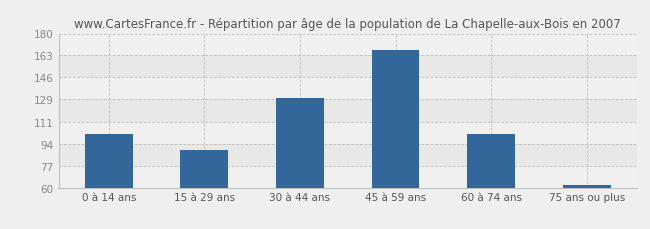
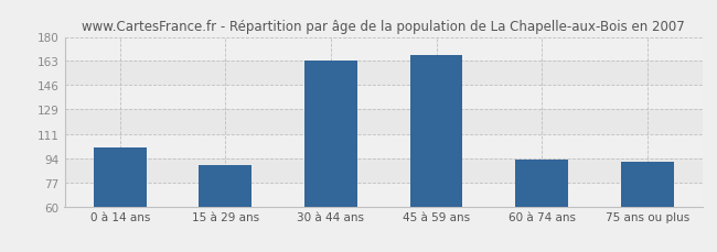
30 à 44 ans: 130 -> 163
60 à 74 ans: 102 -> 93
75 ans ou plus: 62 -> 92
